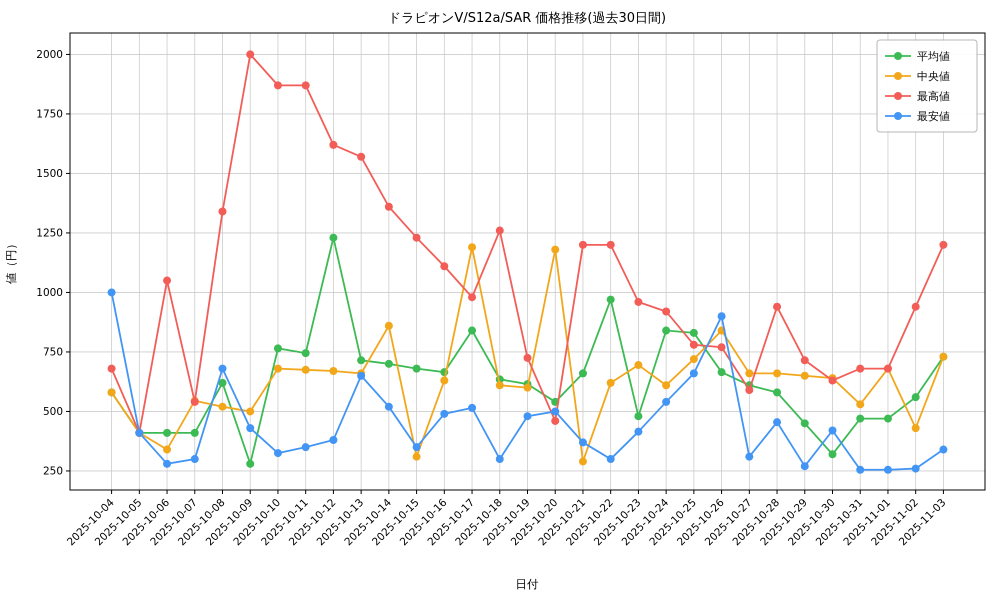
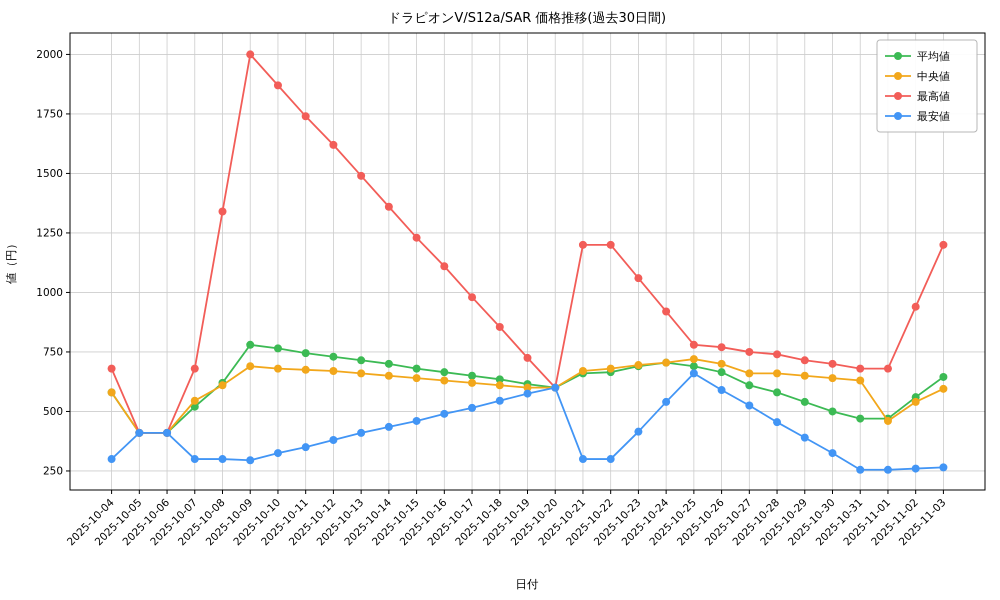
最安値/2025-10-04: 1000 -> 300
中央値/2025-10-06: 340 -> 410
最高値/2025-10-06: 1050 -> 410
最安値/2025-10-06: 280 -> 410
平均値/2025-10-07: 410 -> 520
最高値/2025-10-07: 540 -> 680
中央値/2025-10-08: 520 -> 610
最安値/2025-10-08: 680 -> 300
平均値/2025-10-09: 280 -> 780
中央値/2025-10-09: 500 -> 690
最安値/2025-10-09: 430 -> 300
最高値/2025-10-11: 1870 -> 1740
平均値/2025-10-12: 1230 -> 730
最高値/2025-10-13: 1570 -> 1490
最安値/2025-10-13: 650 -> 410
中央値/2025-10-14: 860 -> 650
最安値/2025-10-14: 520 -> 440
中央値/2025-10-15: 310 -> 640
最安値/2025-10-15: 350 -> 460
平均値/2025-10-17: 840 -> 650
中央値/2025-10-17: 1190 -> 620
最高値/2025-10-18: 1260 -> 860
最安値/2025-10-18: 300 -> 540
最安値/2025-10-19: 480 -> 580
平均値/2025-10-20: 540 -> 600
中央値/2025-10-20: 1180 -> 600
最高値/2025-10-20: 460 -> 600
最安値/2025-10-20: 500 -> 600
中央値/2025-10-21: 290 -> 670
最安値/2025-10-21: 370 -> 300
平均値/2025-10-22: 970 -> 660
中央値/2025-10-22: 620 -> 680
平均値/2025-10-23: 480 -> 690
最高値/2025-10-23: 960 -> 1060
平均値/2025-10-24: 840 -> 700
中央値/2025-10-24: 610 -> 700
平均値/2025-10-25: 830 -> 690
中央値/2025-10-26: 840 -> 700
最安値/2025-10-26: 900 -> 590
最高値/2025-10-27: 590 -> 750
最安値/2025-10-27: 310 -> 520
最高値/2025-10-28: 940 -> 740
平均値/2025-10-29: 450 -> 540
最安値/2025-10-29: 270 -> 390
平均値/2025-10-30: 320 -> 500
最高値/2025-10-30: 630 -> 700
最安値/2025-10-30: 420 -> 320
中央値/2025-10-31: 530 -> 630
中央値/2025-11-01: 680 -> 460
中央値/2025-11-02: 430 -> 540
平均値/2025-11-03: 730 -> 640
中央値/2025-11-03: 730 -> 600
最安値/2025-11-03: 340 -> 260
